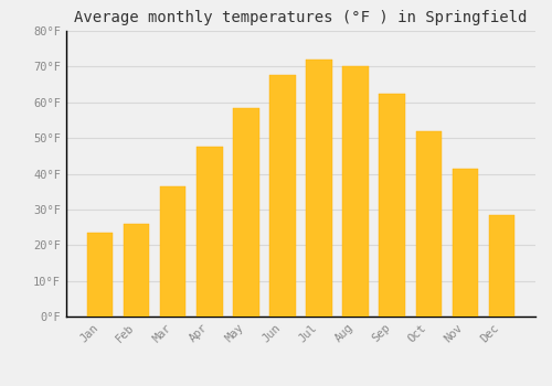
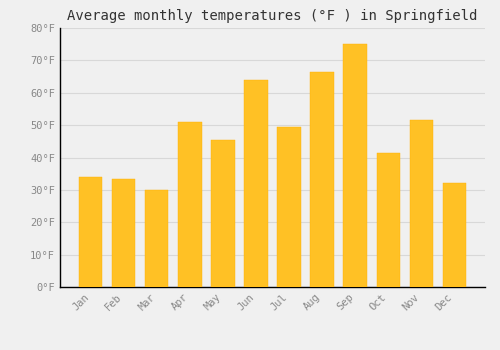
Jan: 23.5°F -> 34.0°F
Feb: 26.0°F -> 33.5°F
Mar: 36.5°F -> 30.0°F
Apr: 47.5°F -> 51.0°F
May: 58.5°F -> 45.5°F
Jun: 67.5°F -> 64.0°F
Jul: 72.0°F -> 49.5°F
Aug: 70.0°F -> 66.5°F
Sep: 62.5°F -> 75.0°F
Oct: 52.0°F -> 41.5°F
Nov: 41.5°F -> 51.5°F
Dec: 28.5°F -> 32.0°F
